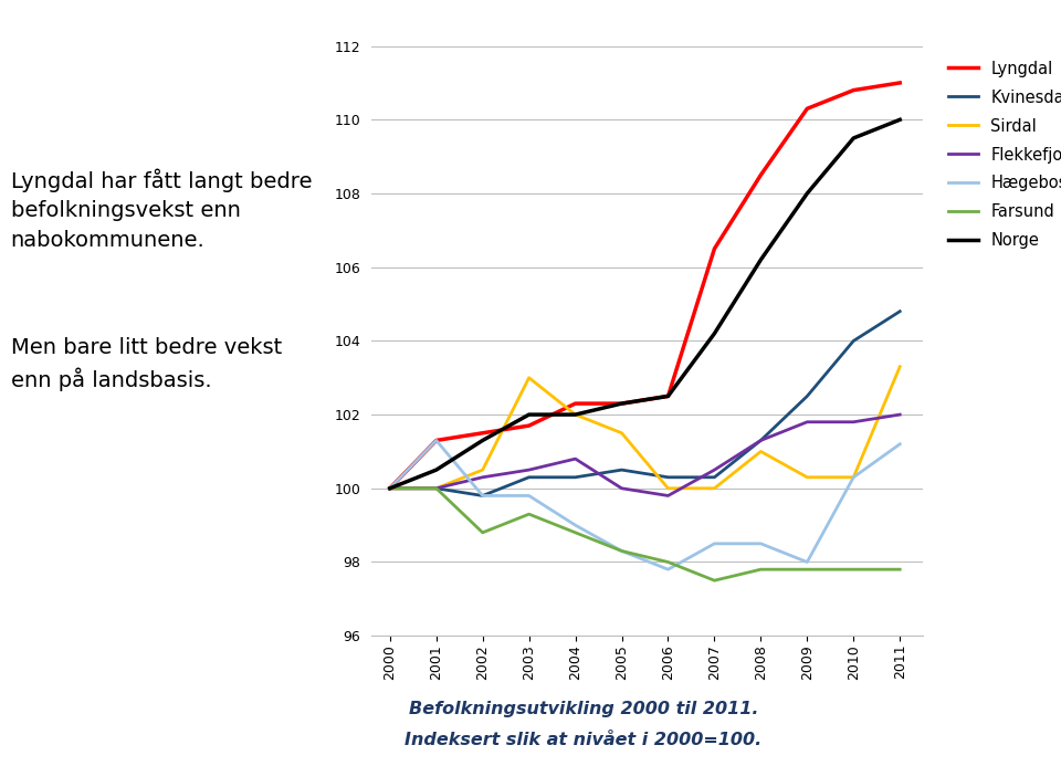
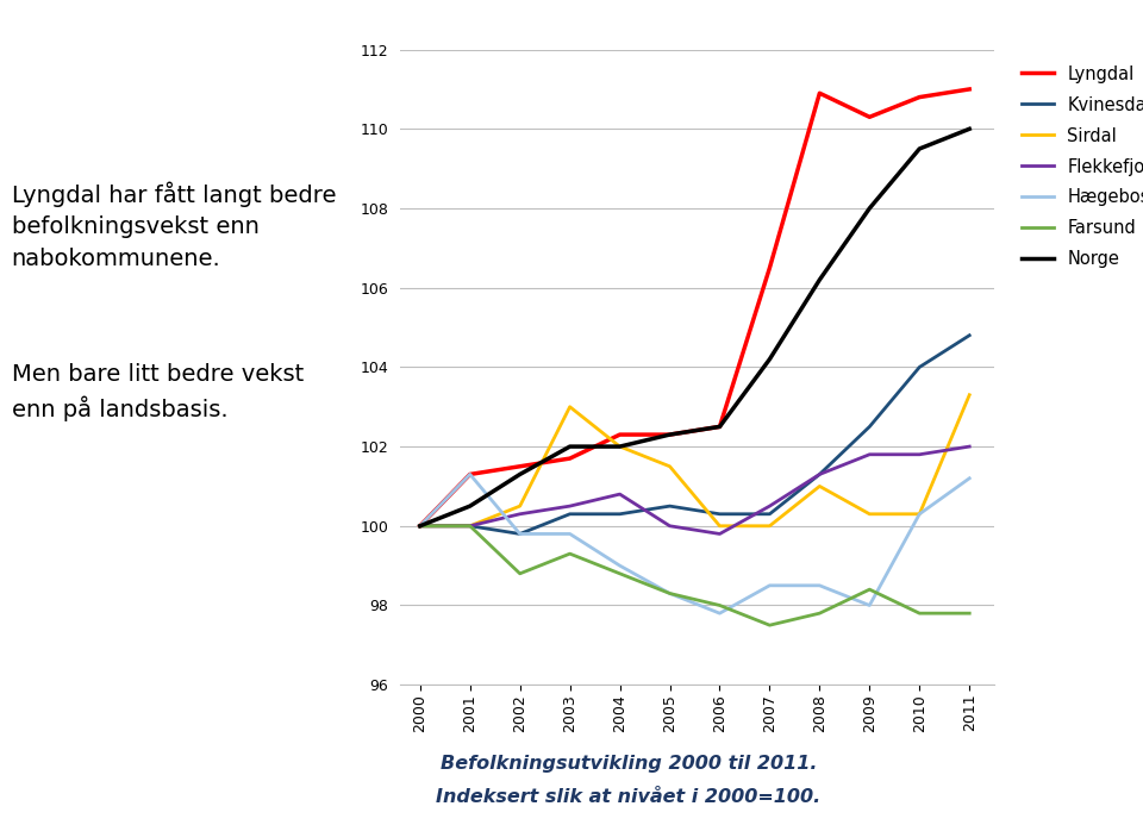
Lyngdal/2008: 108.5 -> 110.9
Farsund/2009: 97.8 -> 98.4
